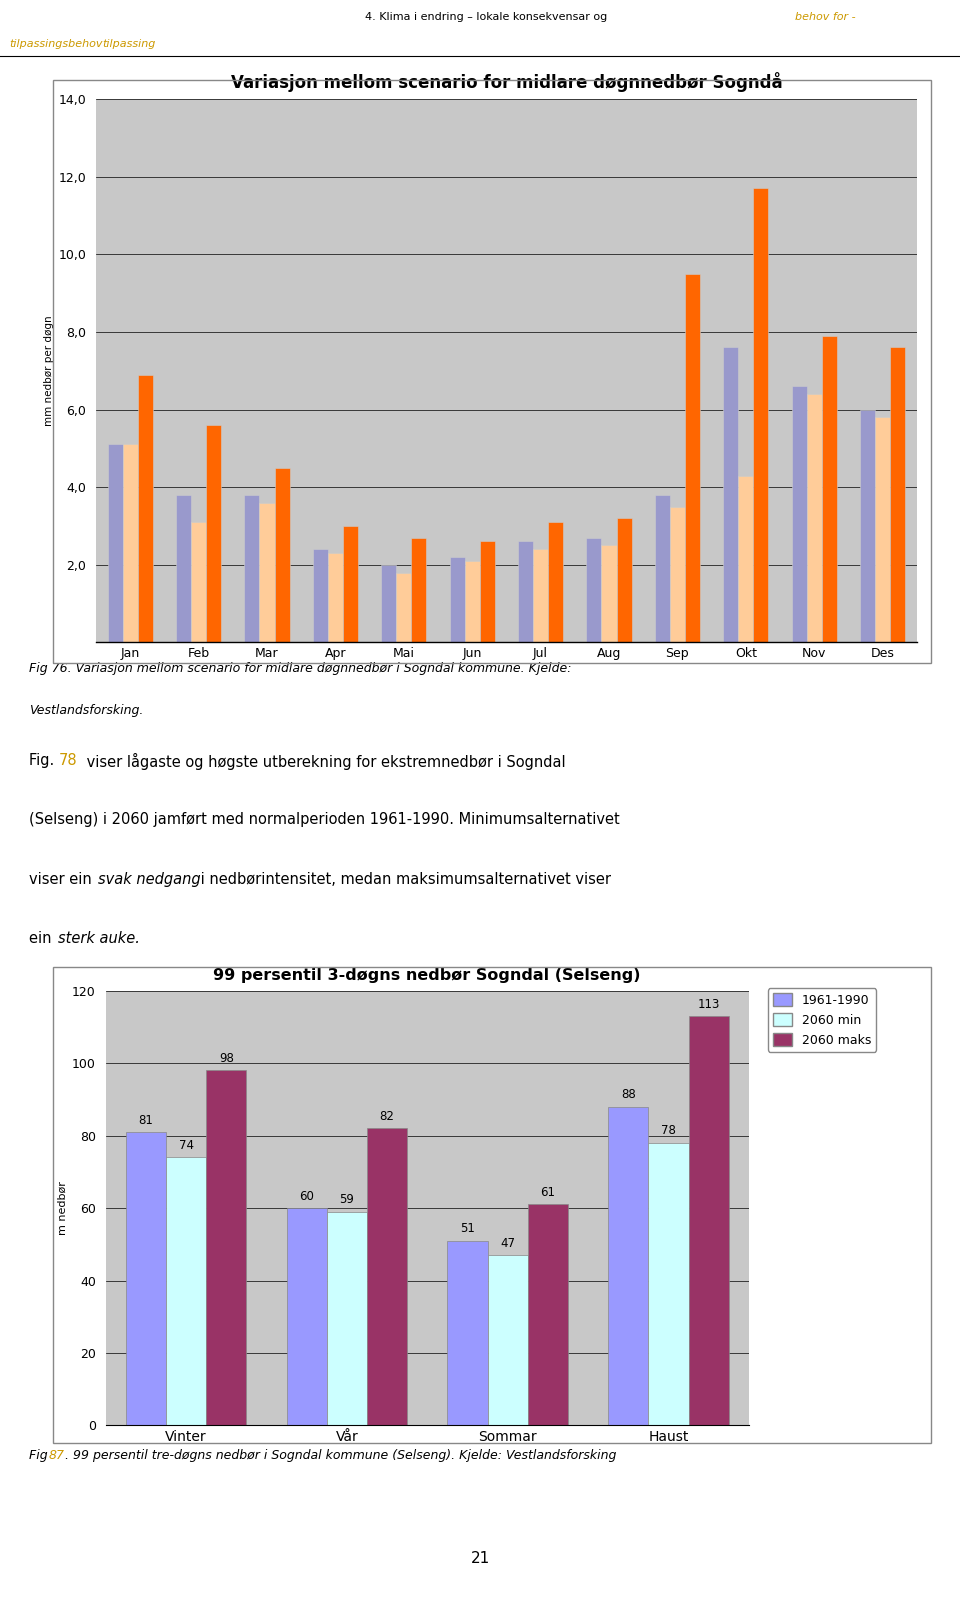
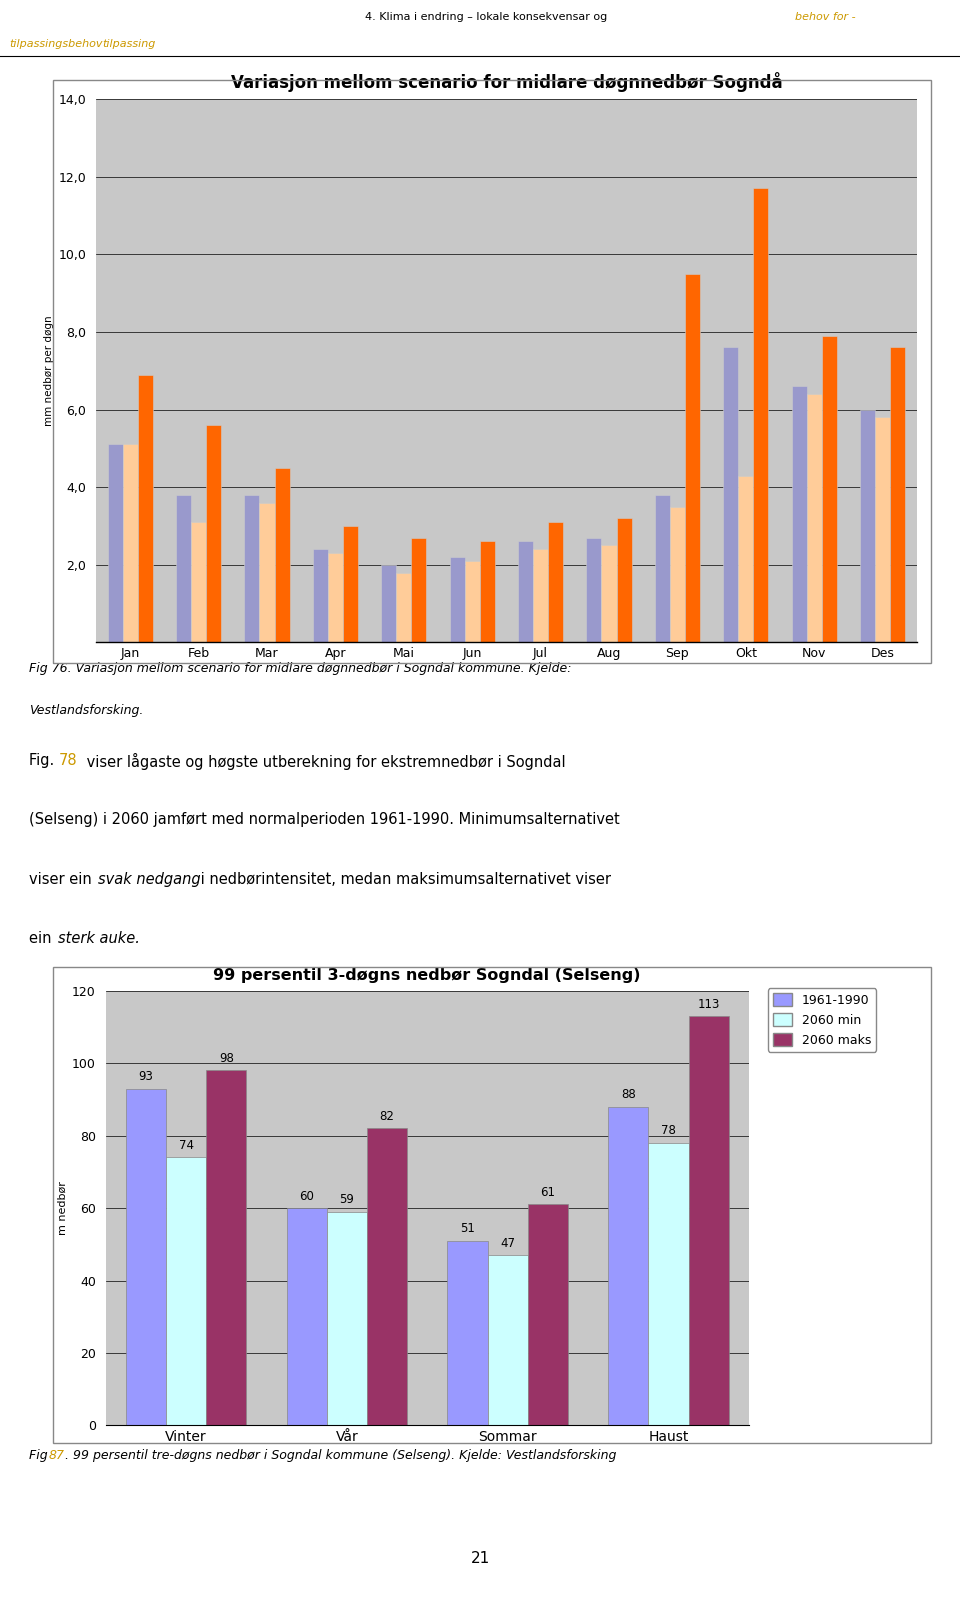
99 persentil 3-døgns nedbør Sogndal (Selseng)/1961-1990/Vinter: 81 -> 93
